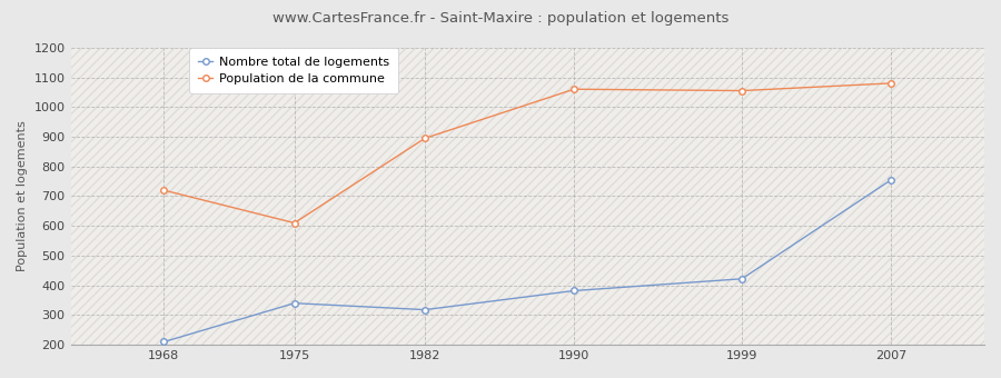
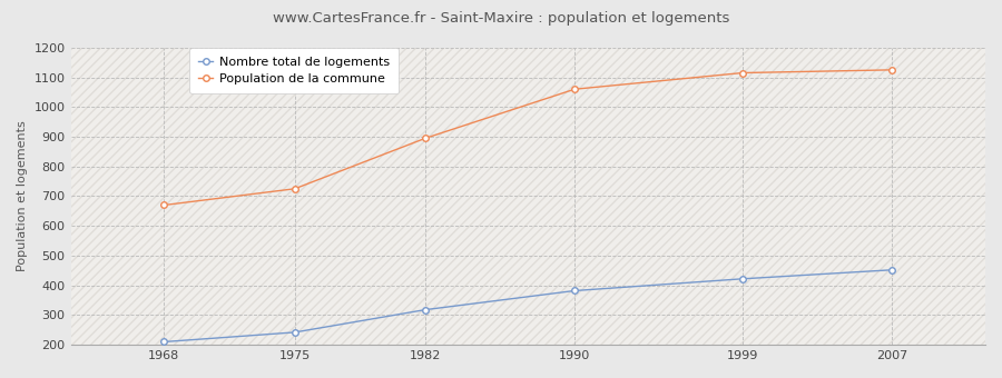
Population de la commune/1968: 720 -> 670
Nombre total de logements/1975: 340 -> 242
Population de la commune/1975: 610 -> 725
Population de la commune/1999: 1055 -> 1115
Nombre total de logements/2007: 755 -> 452
Population de la commune/2007: 1080 -> 1125
